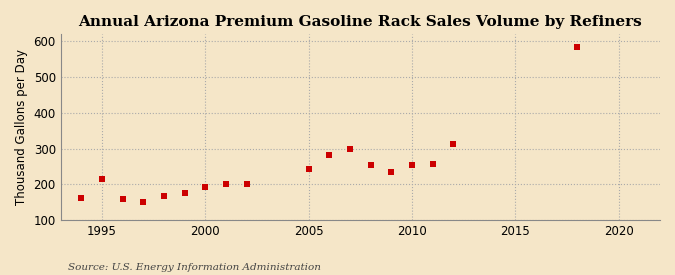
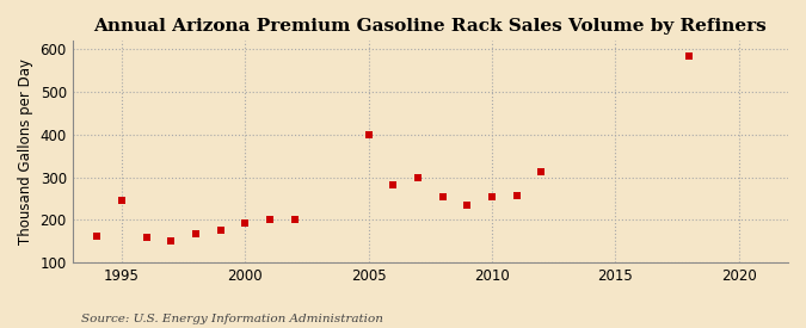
1995: 215 -> 245
2005: 243 -> 400
